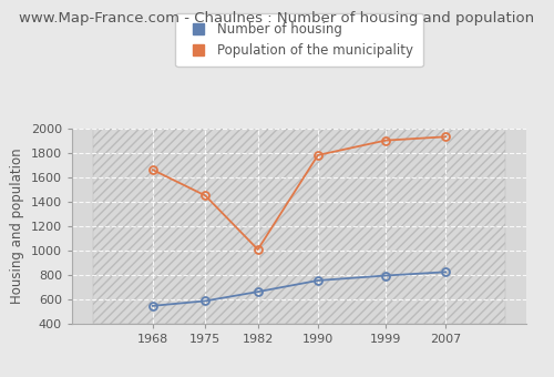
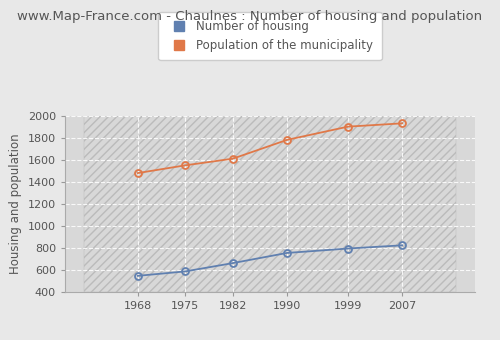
Population of the municipality/1968: 1660 -> 1480
Population of the municipality/1975: 1450 -> 1550
Population of the municipality/1982: 1010 -> 1610
